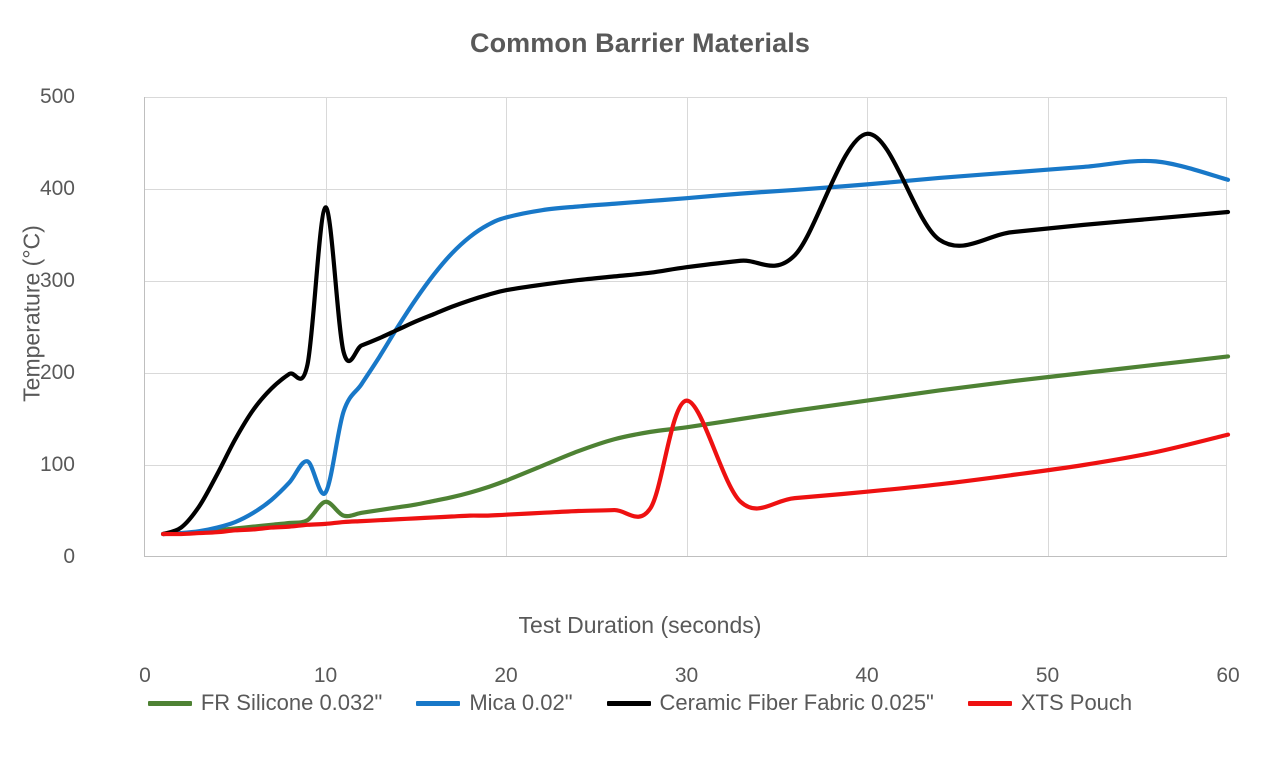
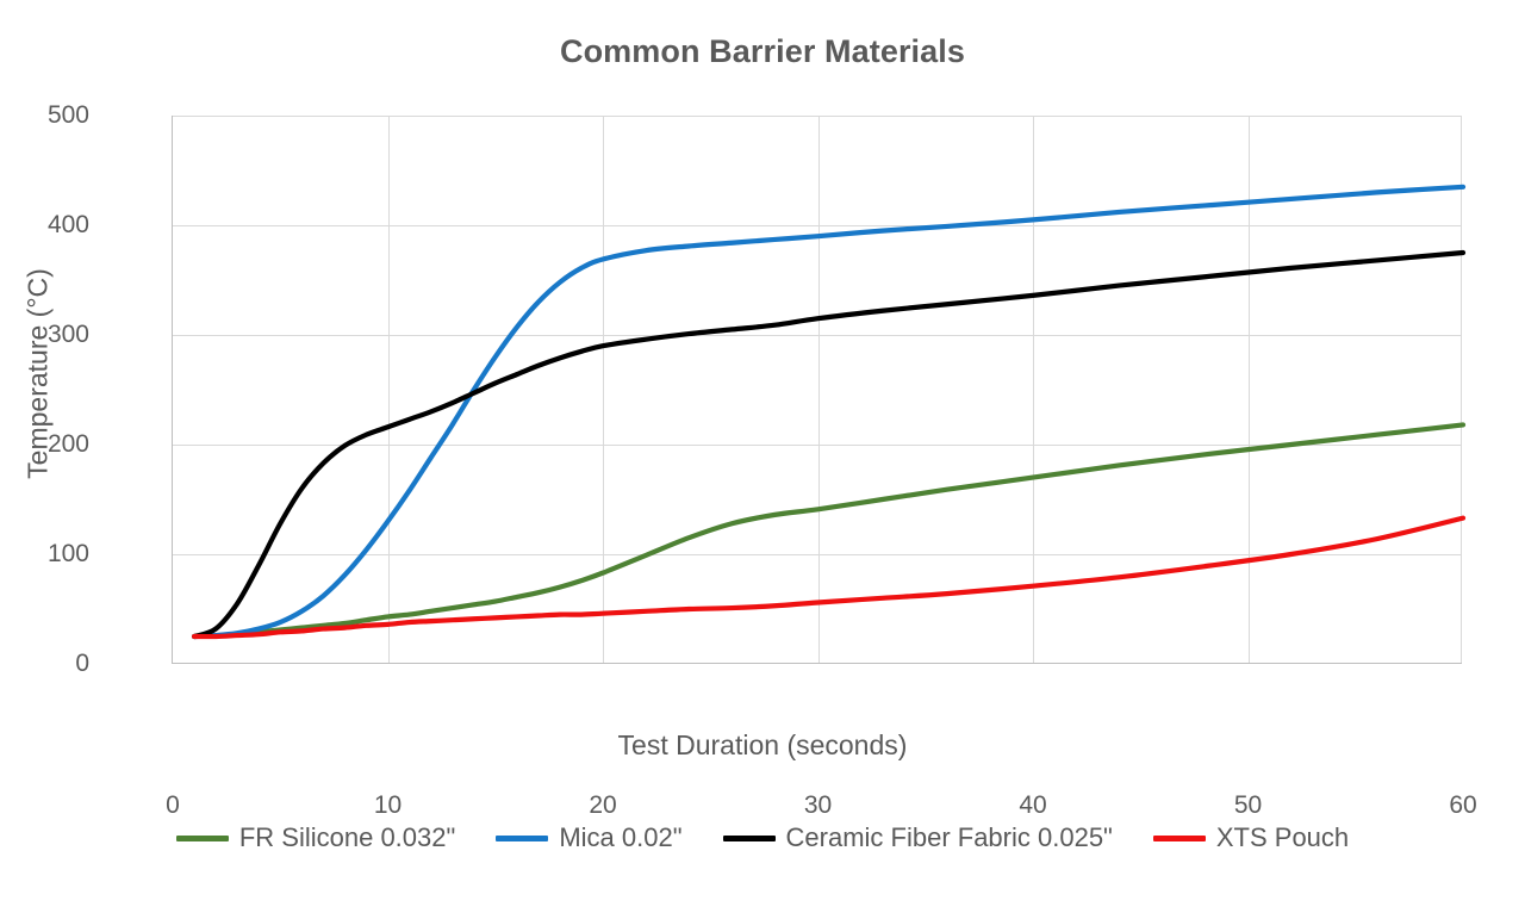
FR Silicone 0.032"/10: 60 -> 40
Mica 0.02"/10: 70 -> 130
Ceramic Fiber Fabric 0.025"/10: 380 -> 220
XTS Pouch/30: 170 -> 60
Ceramic Fiber Fabric 0.025"/40: 460 -> 340
Mica 0.02"/60: 410 -> 440
